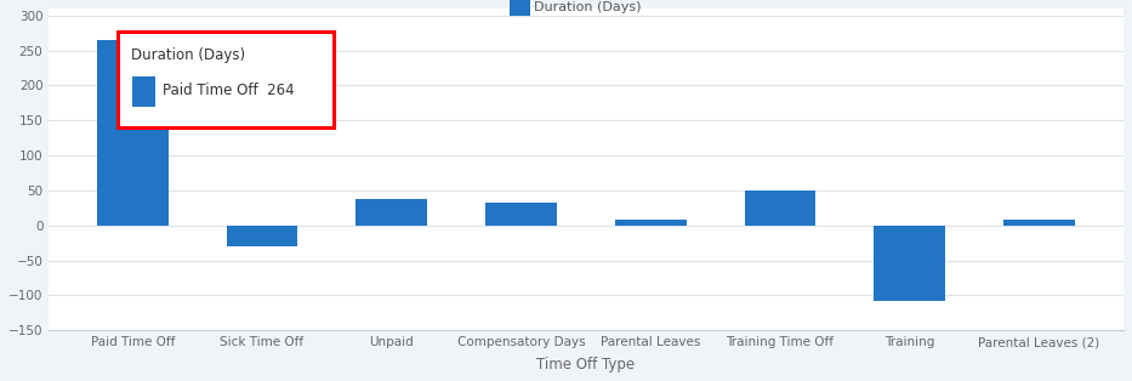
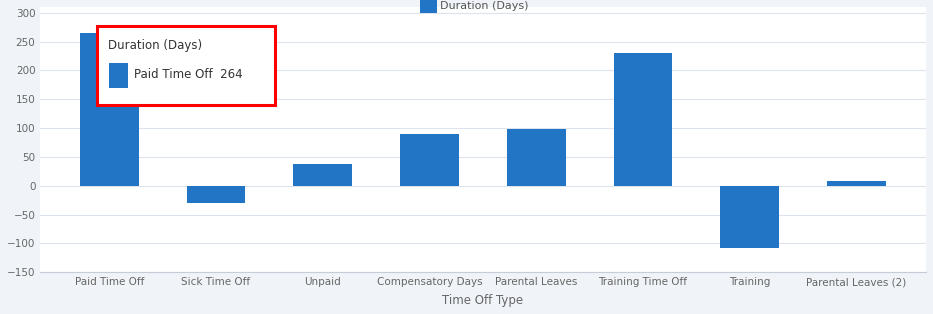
Compensatory Days: 32 -> 90
Parental Leaves: 8 -> 98
Training Time Off: 49 -> 230
